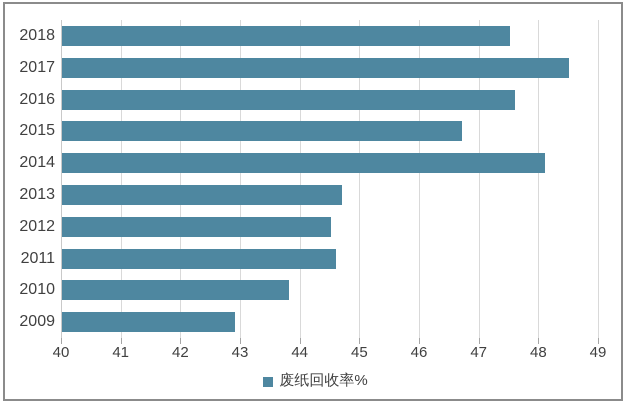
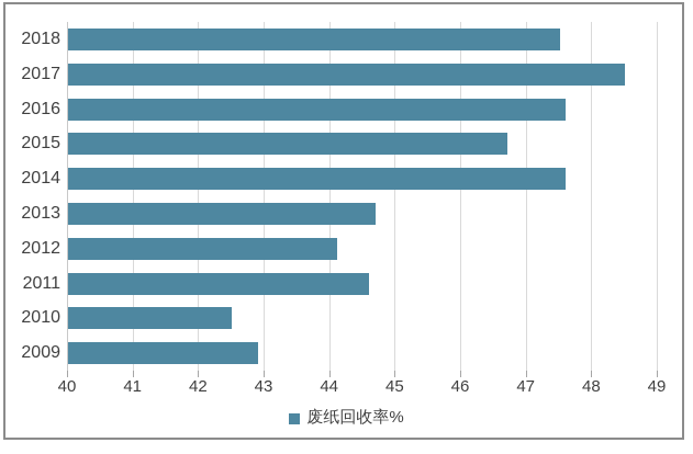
2014: 48.1 -> 47.6
2012: 44.5 -> 44.1
2010: 43.8 -> 42.5
